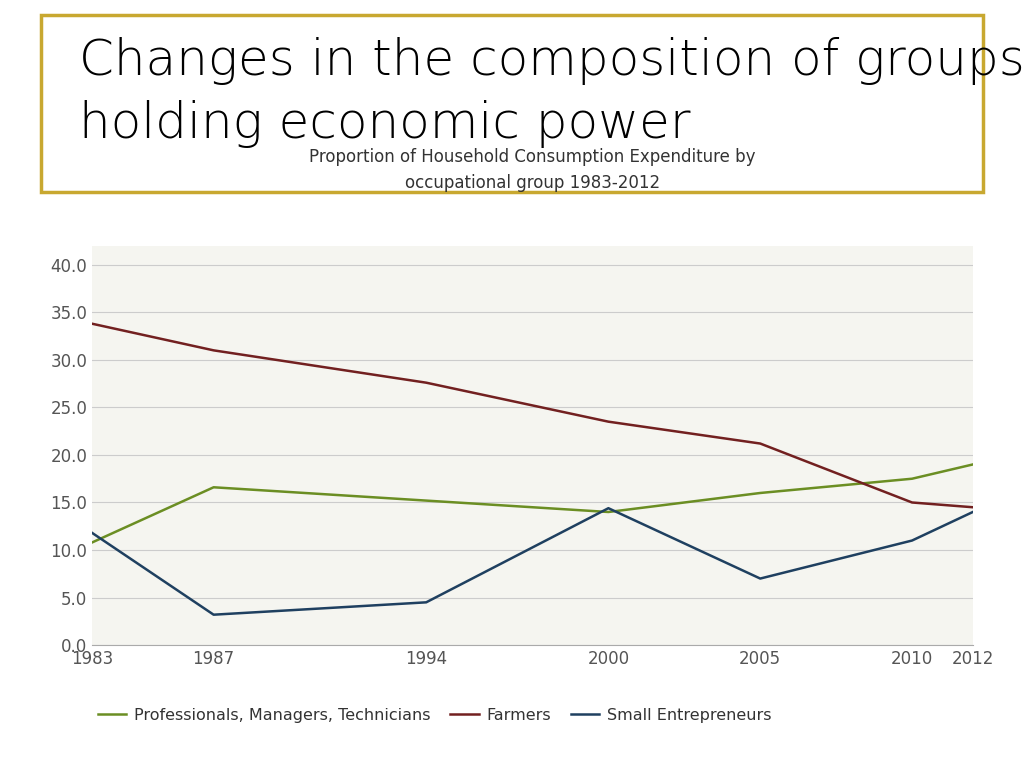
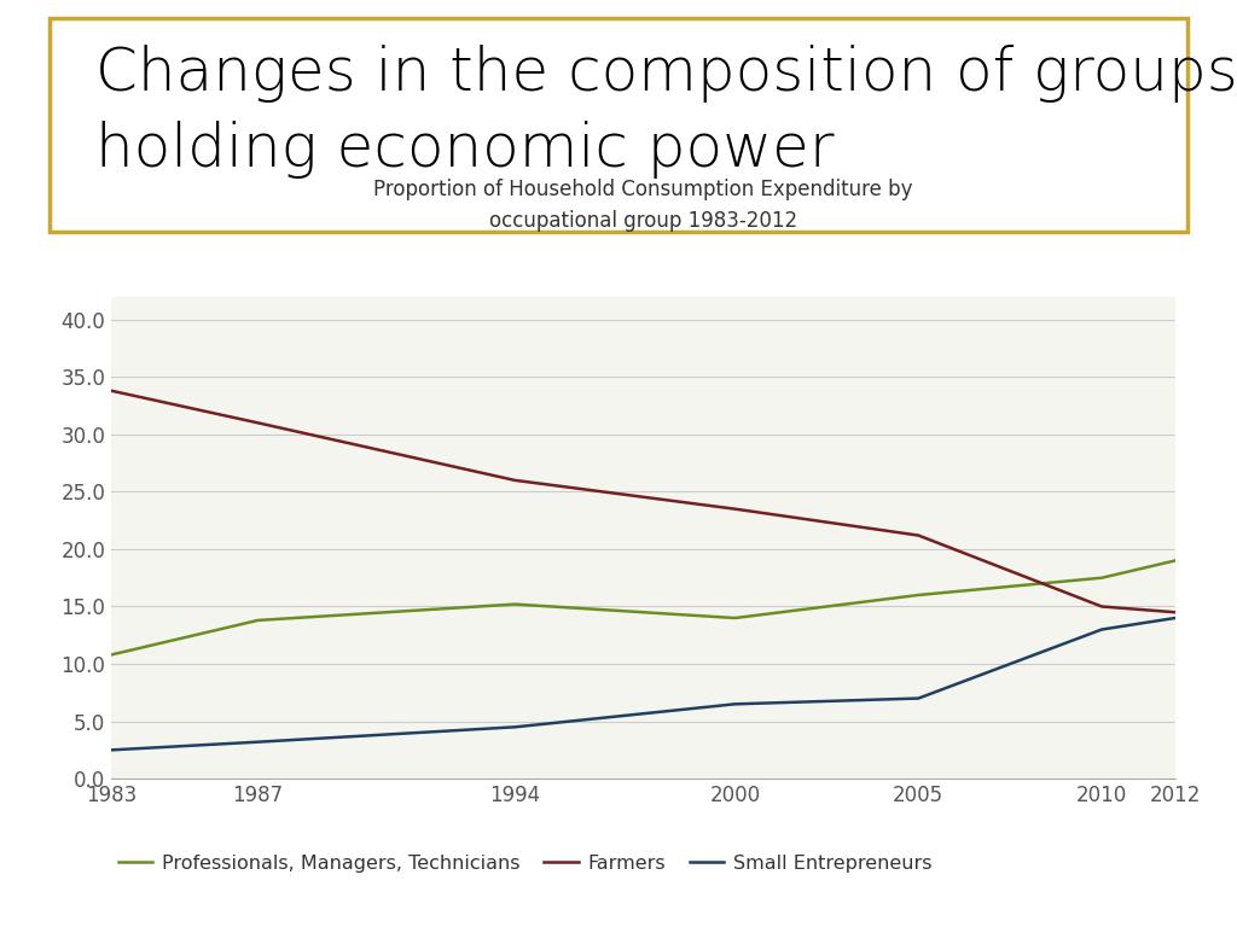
Small Entrepreneurs/1983: 11.8 -> 2.5
Professionals, Managers, Technicians/1987: 16.6 -> 13.8
Farmers/1994: 27.6 -> 26.0
Small Entrepreneurs/2000: 14.4 -> 6.5
Small Entrepreneurs/2010: 11.0 -> 13.0
